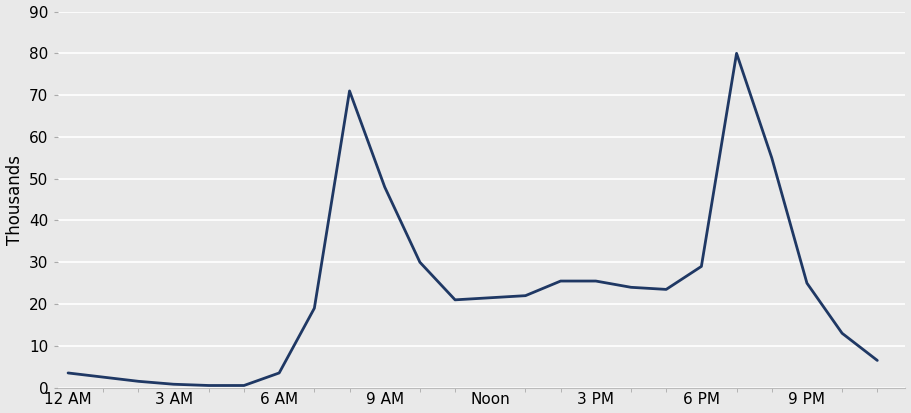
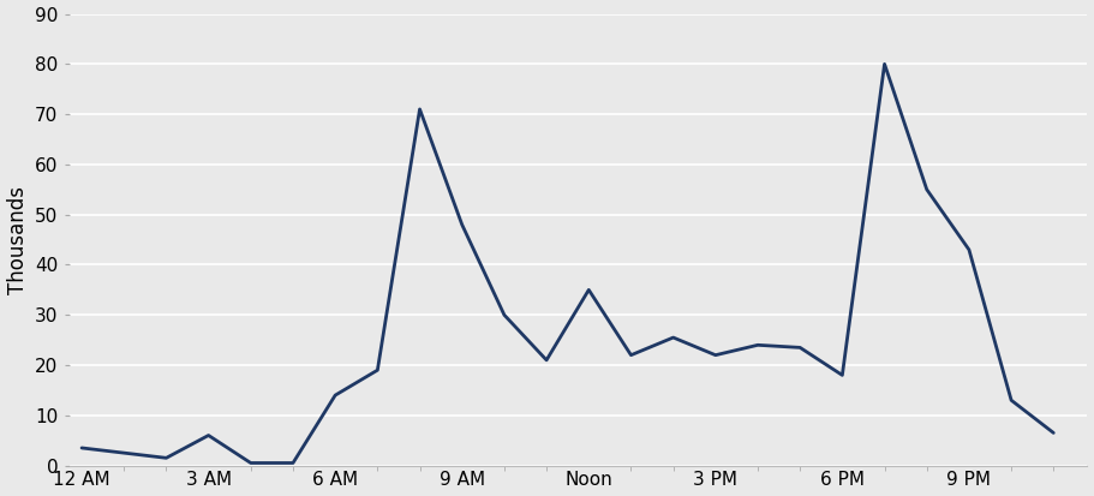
3 AM: 0.8 -> 6.0
6 AM: 3.5 -> 14.0
Noon: 21.5 -> 35.0
3 PM: 25.5 -> 22.0
6 PM: 29.0 -> 18.0
9 PM: 25.0 -> 43.0
